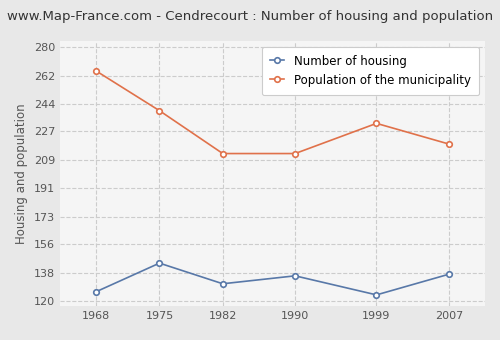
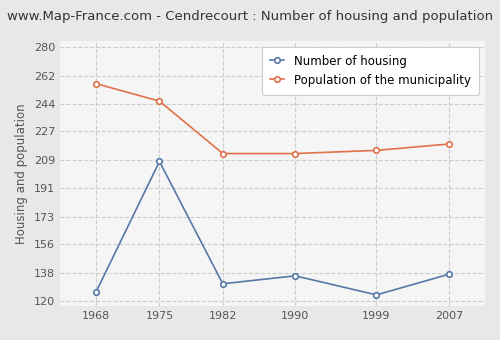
Population of the municipality/1968: 265 -> 257
Number of housing/1975: 144 -> 208
Population of the municipality/1975: 240 -> 246
Population of the municipality/1999: 232 -> 215
